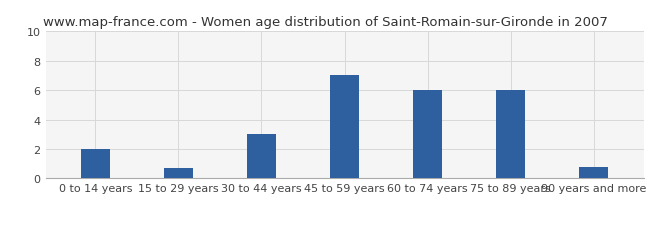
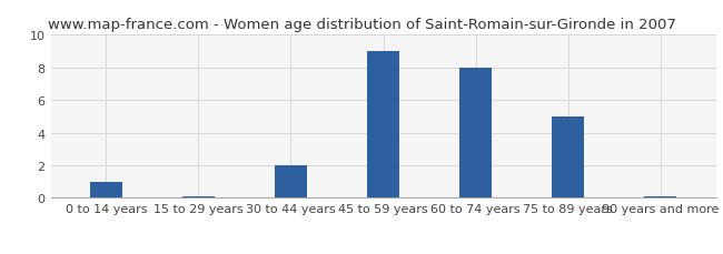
0 to 14 years: 2.0 -> 1.0
15 to 29 years: 0.7 -> 0.1
30 to 44 years: 3.0 -> 2.0
45 to 59 years: 7.0 -> 9.0
60 to 74 years: 6.0 -> 8.0
75 to 89 years: 6.0 -> 5.0
90 years and more: 0.8 -> 0.1
